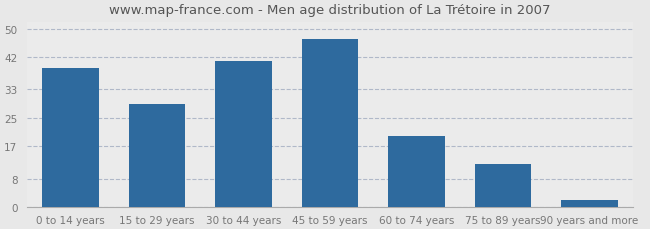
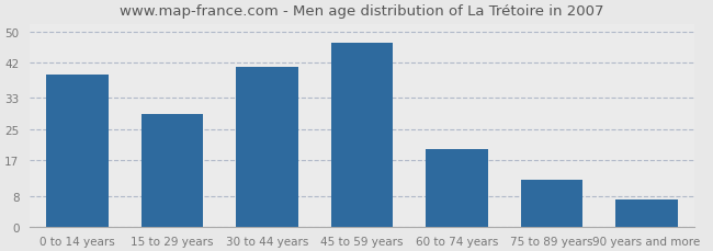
90 years and more: 2 -> 7
